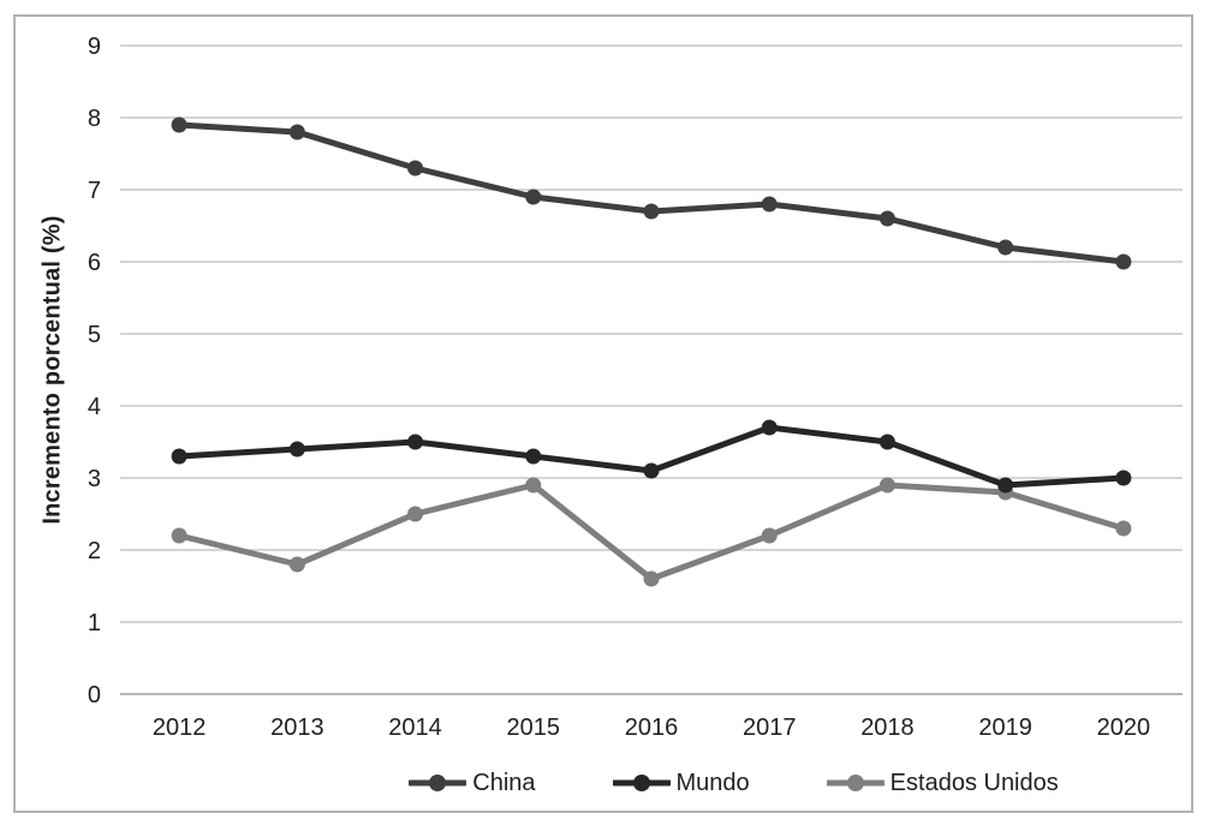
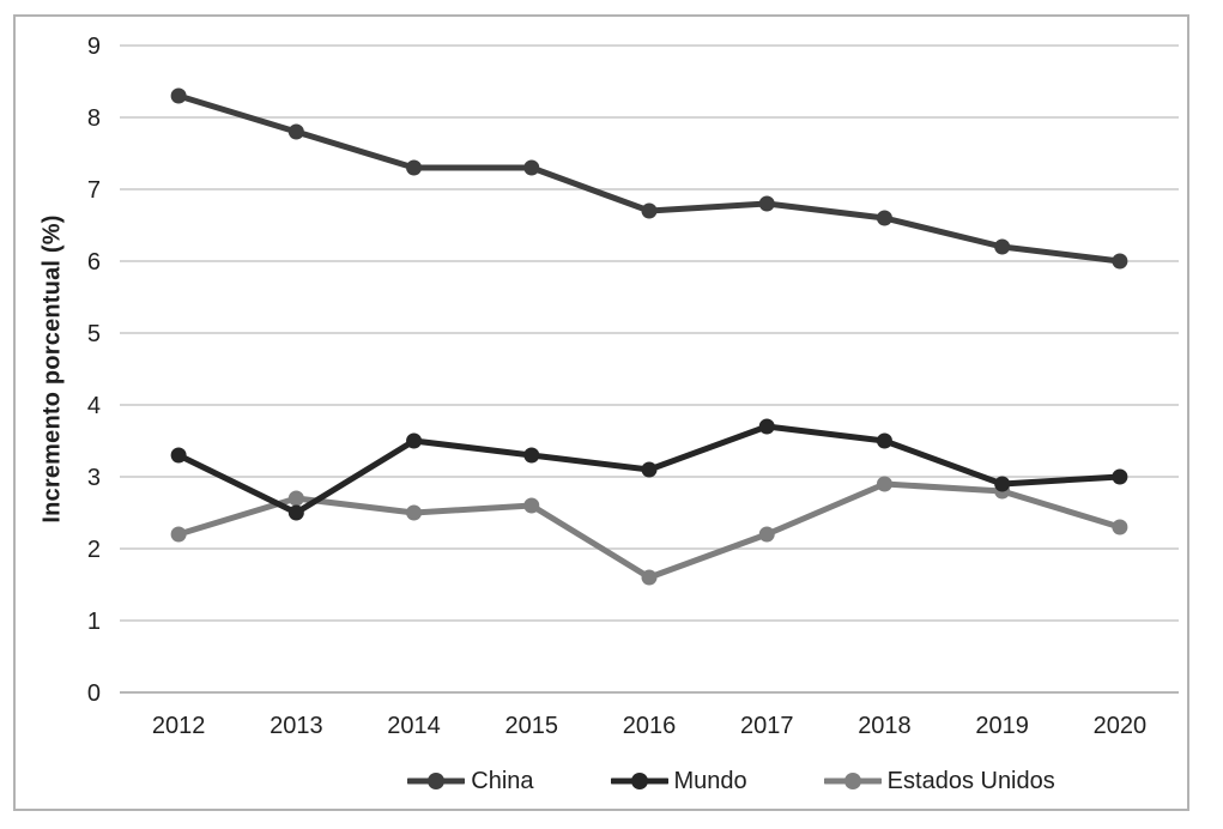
China/2012: 7.9 -> 8.3
Mundo/2013: 3.4 -> 2.5
Estados Unidos/2013: 1.8 -> 2.7
China/2015: 6.9 -> 7.3
Estados Unidos/2015: 2.9 -> 2.6
